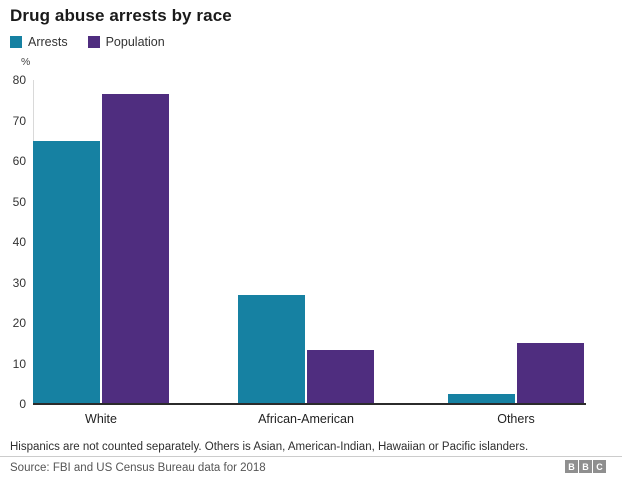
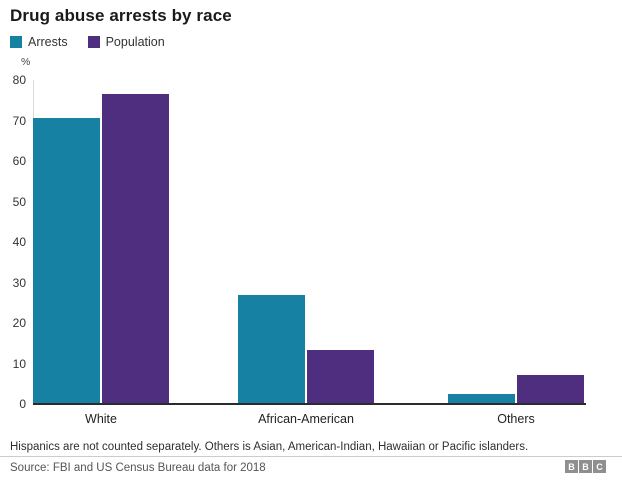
Arrests/White: 65 -> 70
Population/Others: 15 -> 7
